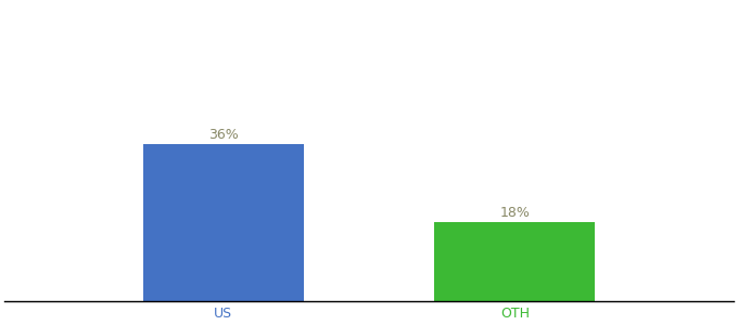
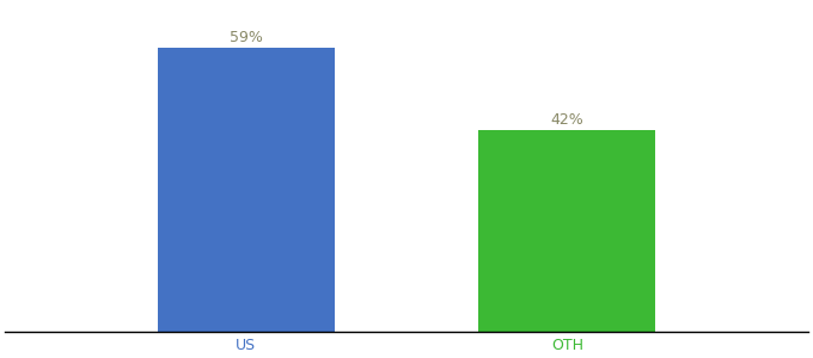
US: 36% -> 59%
OTH: 18% -> 42%
